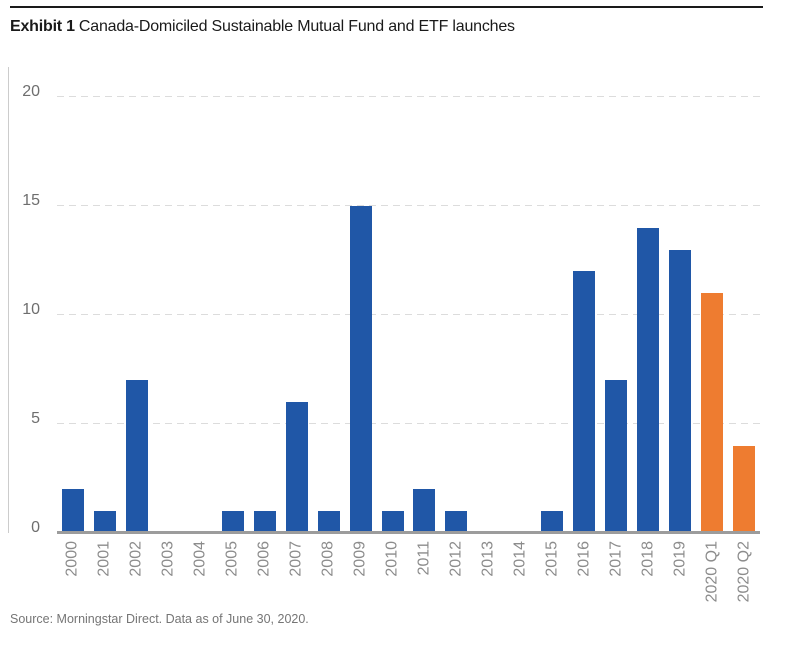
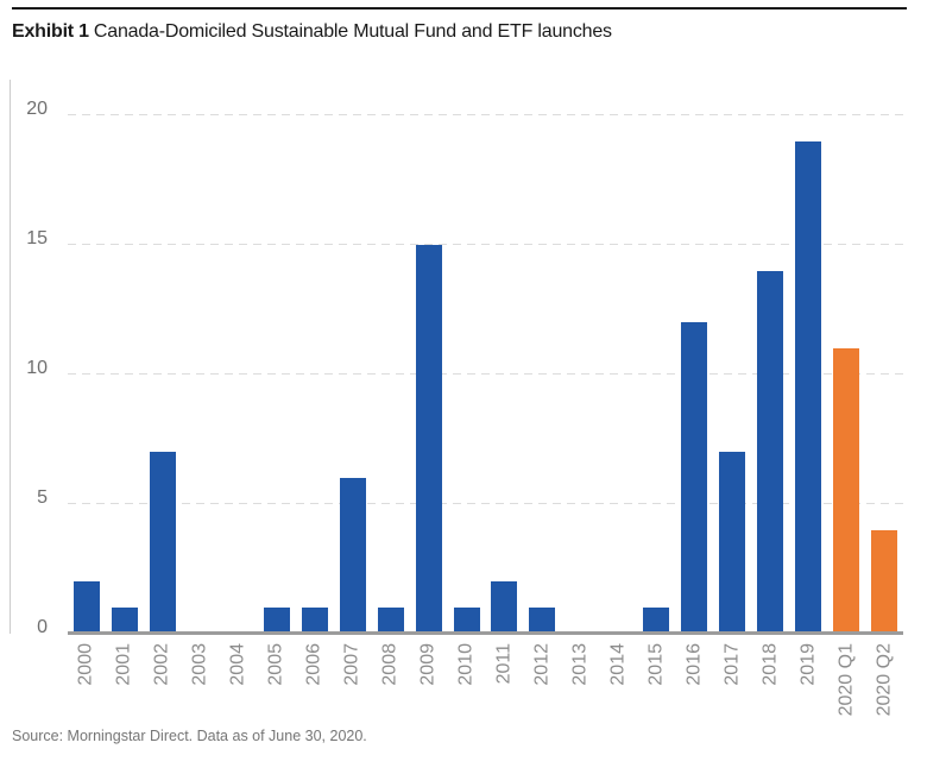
2019: 13 -> 19
